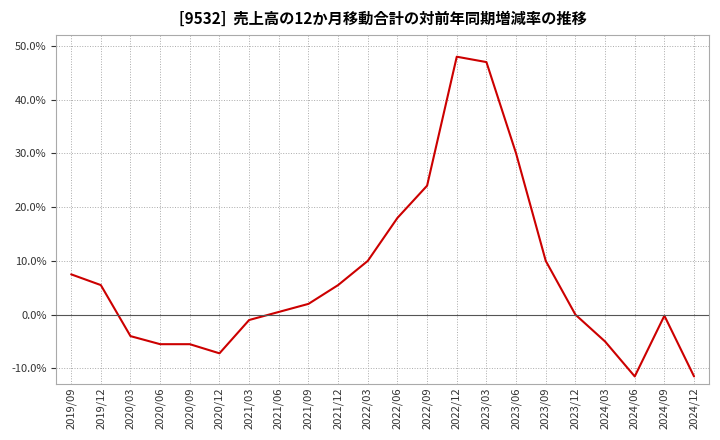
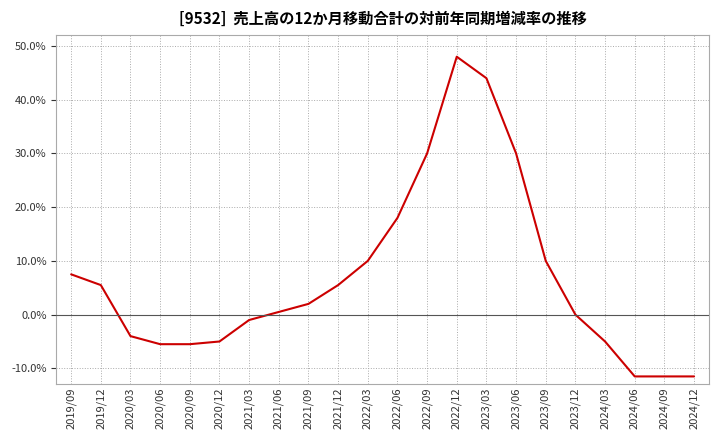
2020/12: -7.2% -> -5.0%
2022/09: 24.0% -> 30.0%
2023/03: 47.0% -> 44.0%
2024/09: -0.2% -> -11.5%
